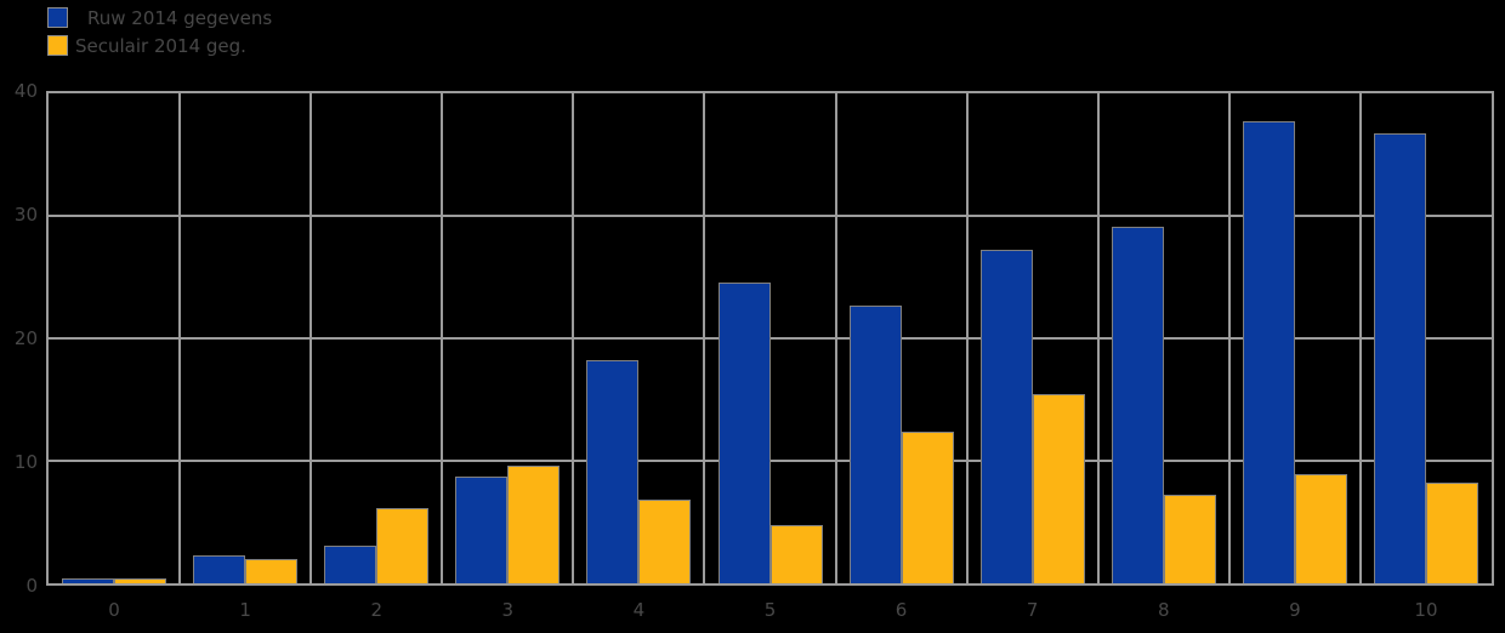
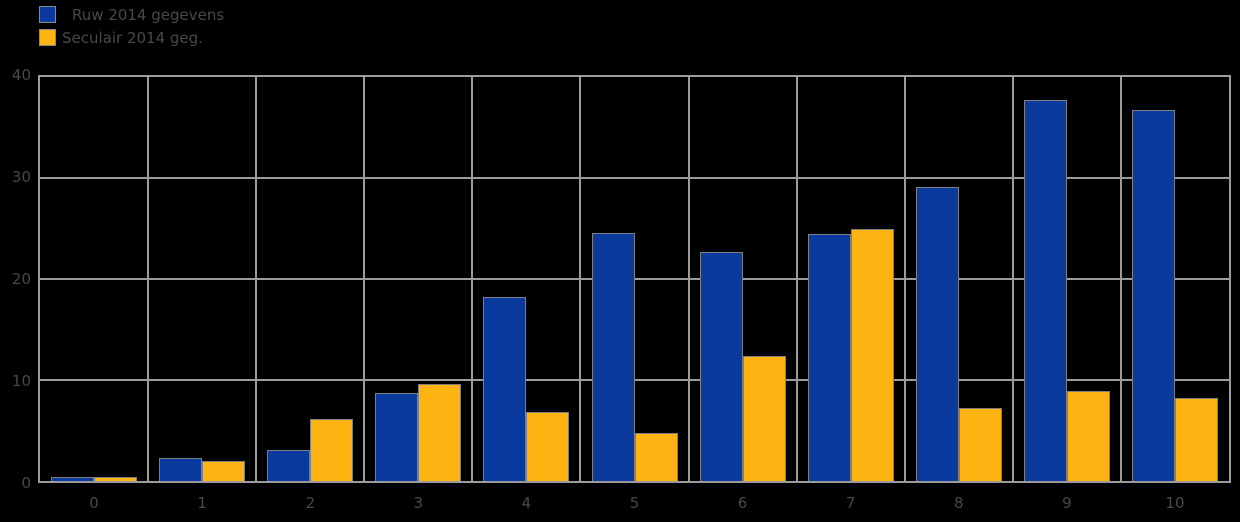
Ruw 2014 gegevens/7: 27.2 -> 24.5
Seculair 2014 geg./7: 15.4 -> 25.0
